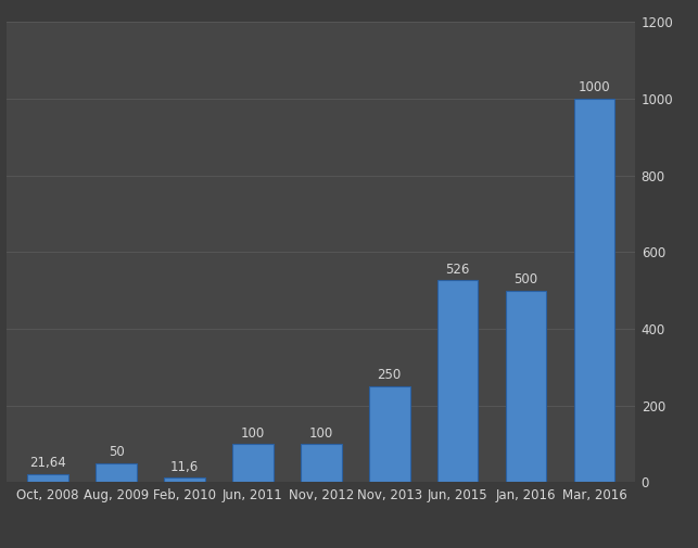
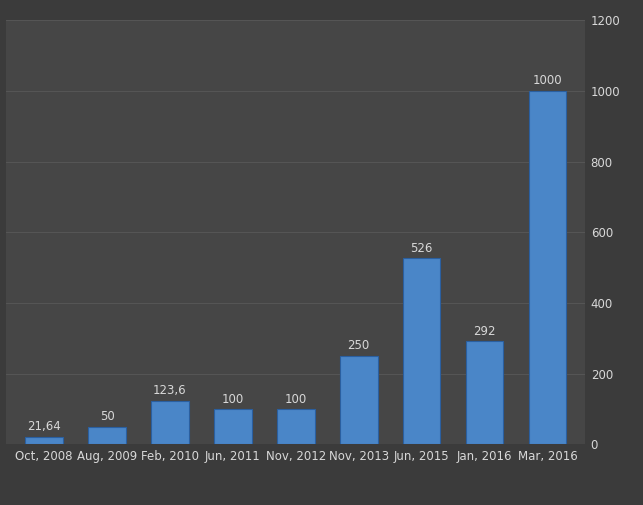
Feb, 2010: 11,6 -> 123,6
Jan, 2016: 500 -> 292
